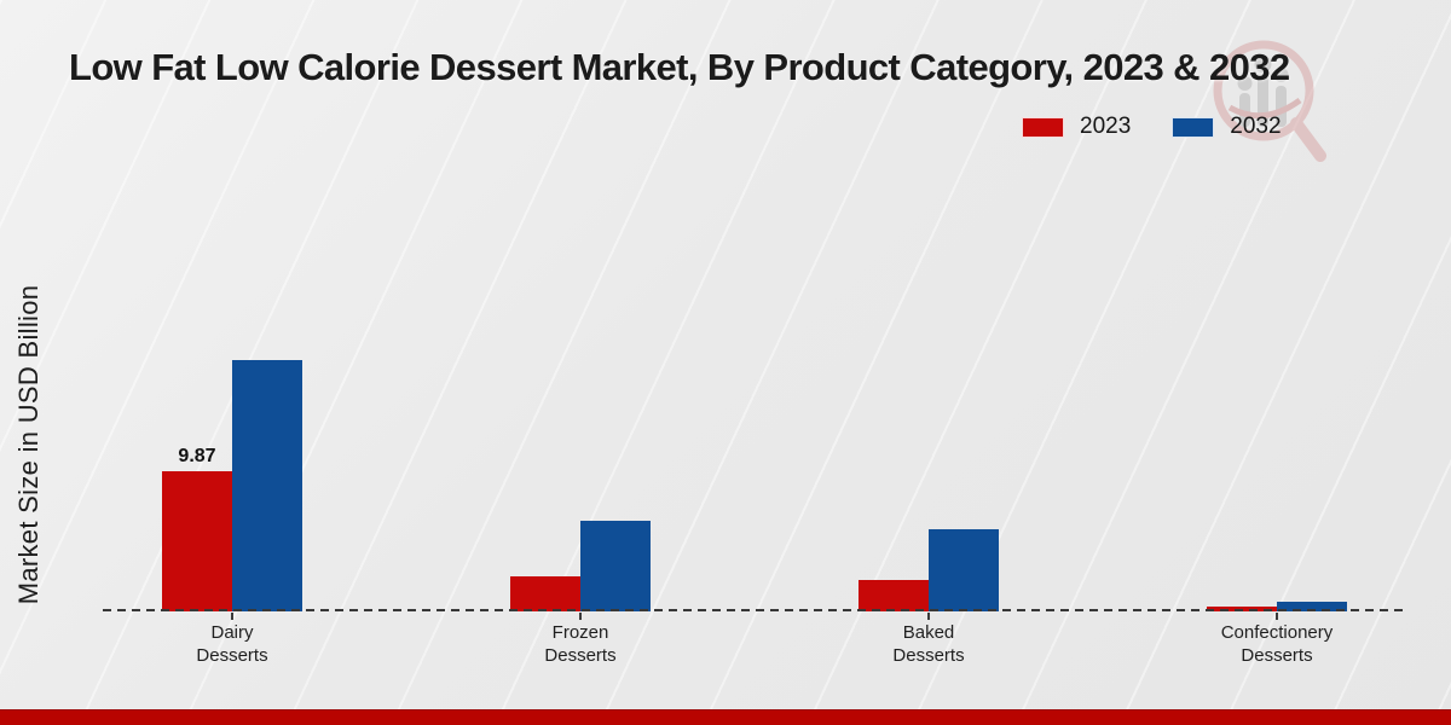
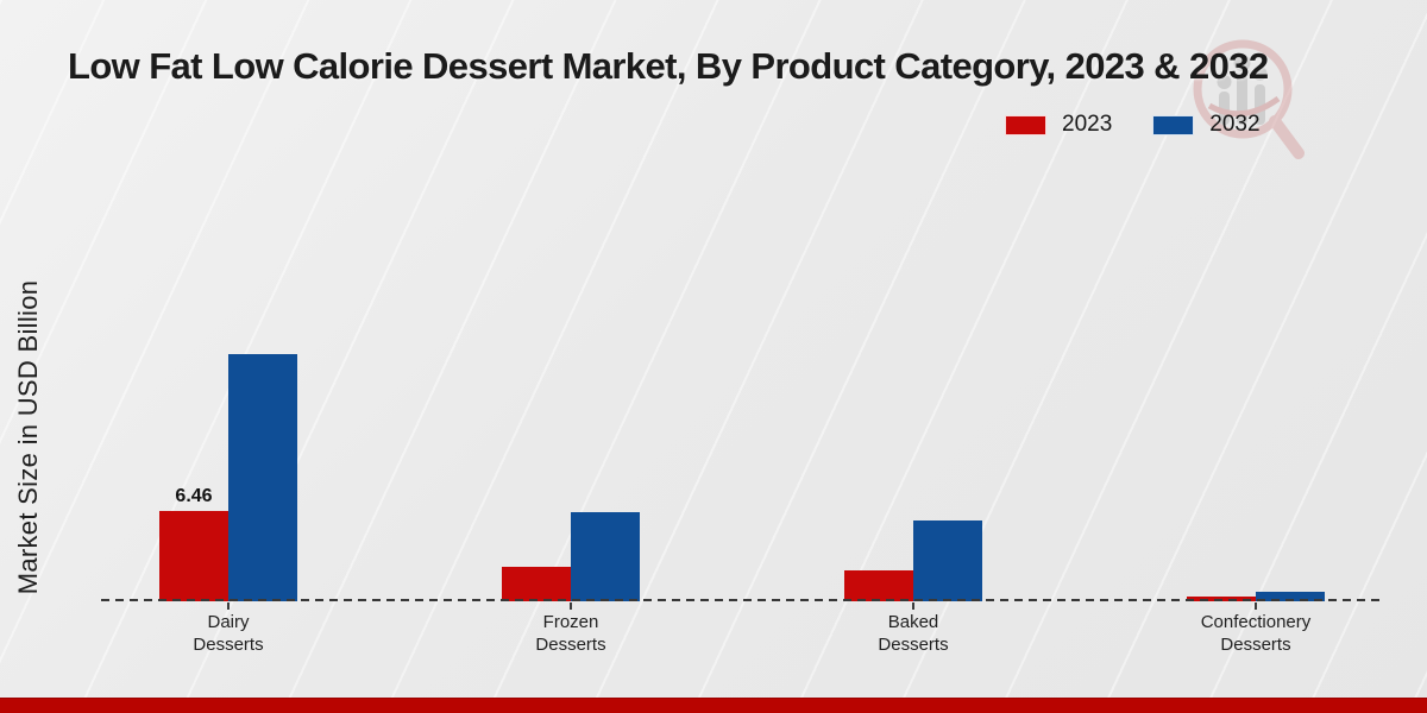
2023/Dairy Desserts: 9.87 -> 6.46
